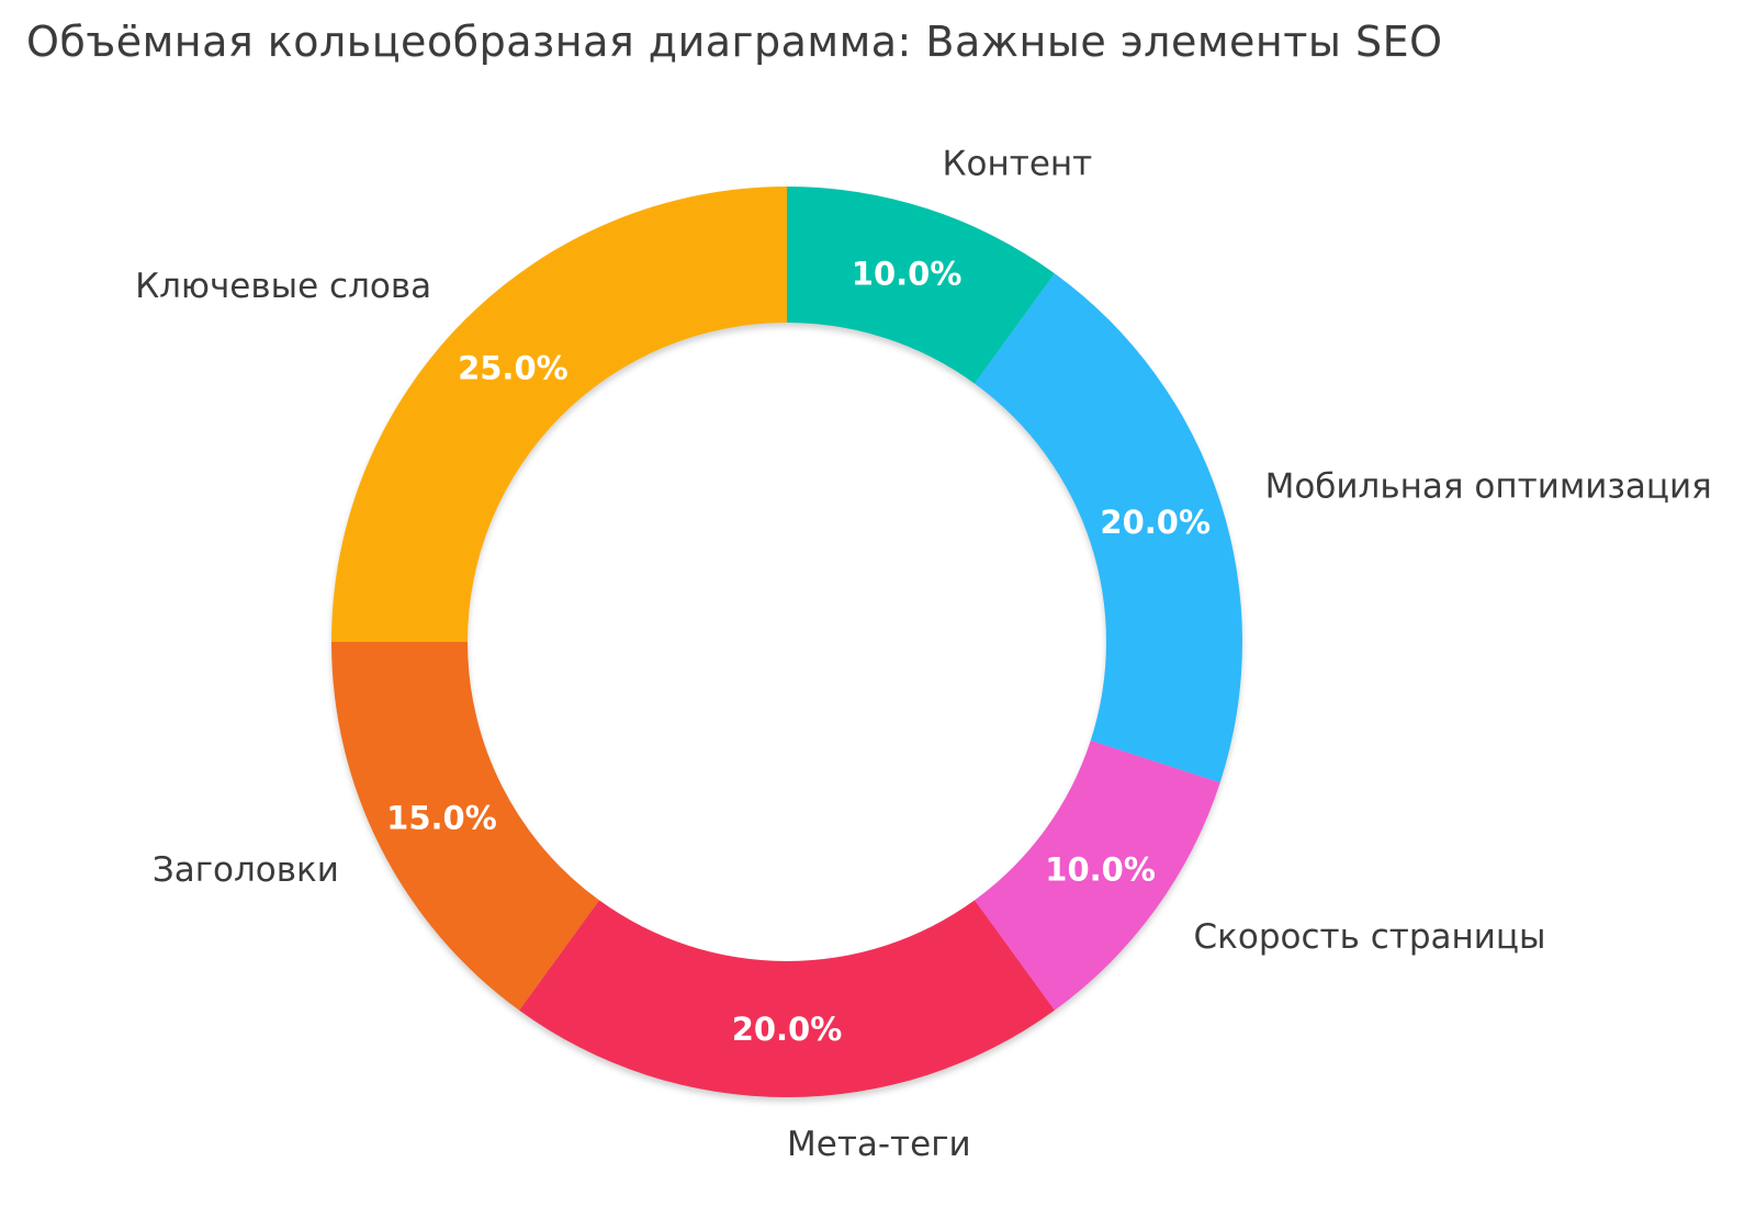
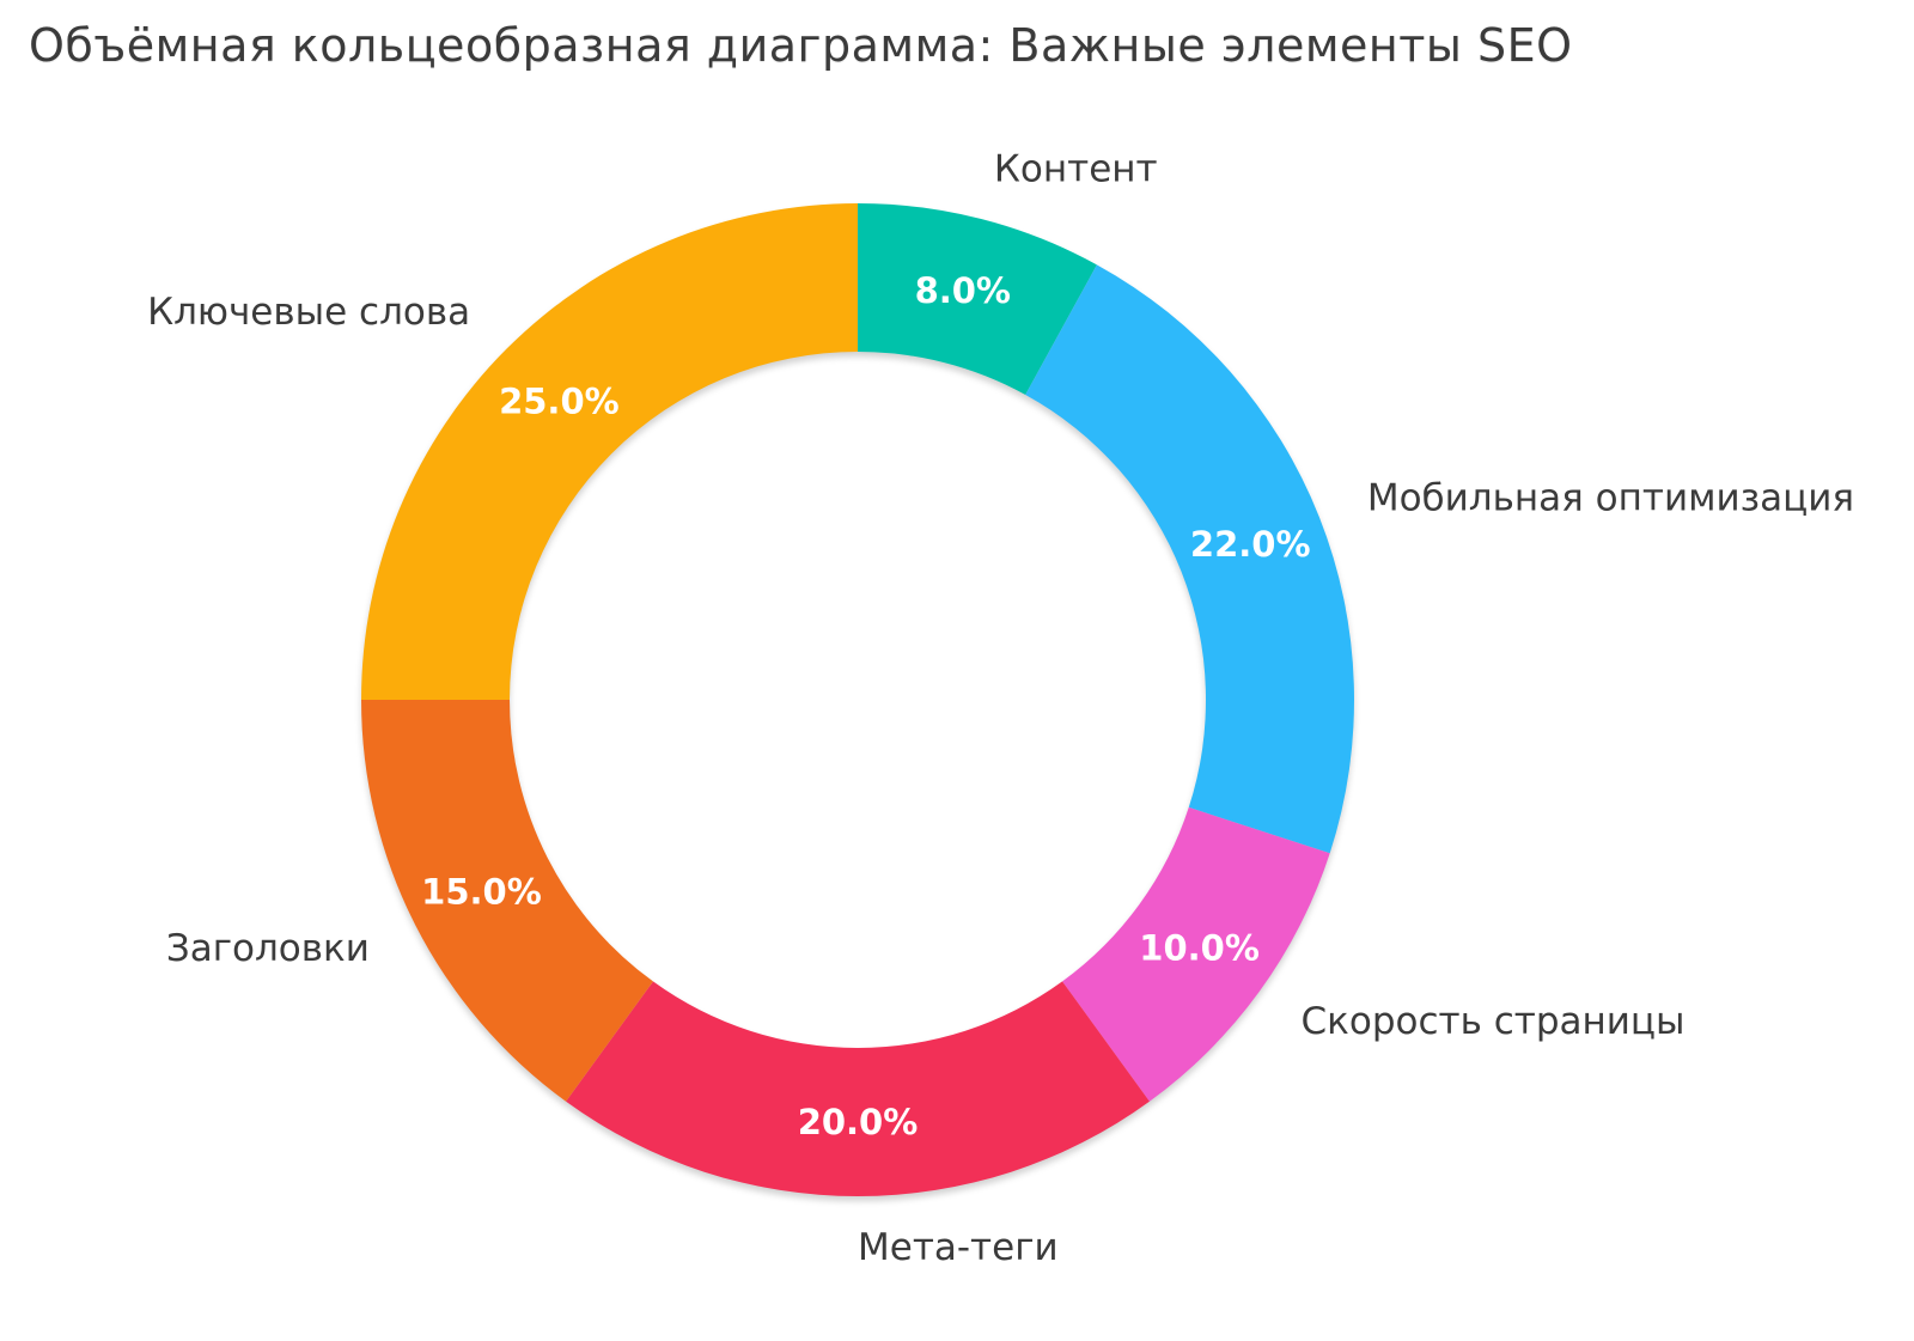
Контент: 10.0% -> 8.0%
Мобильная оптимизация: 20.0% -> 22.0%
